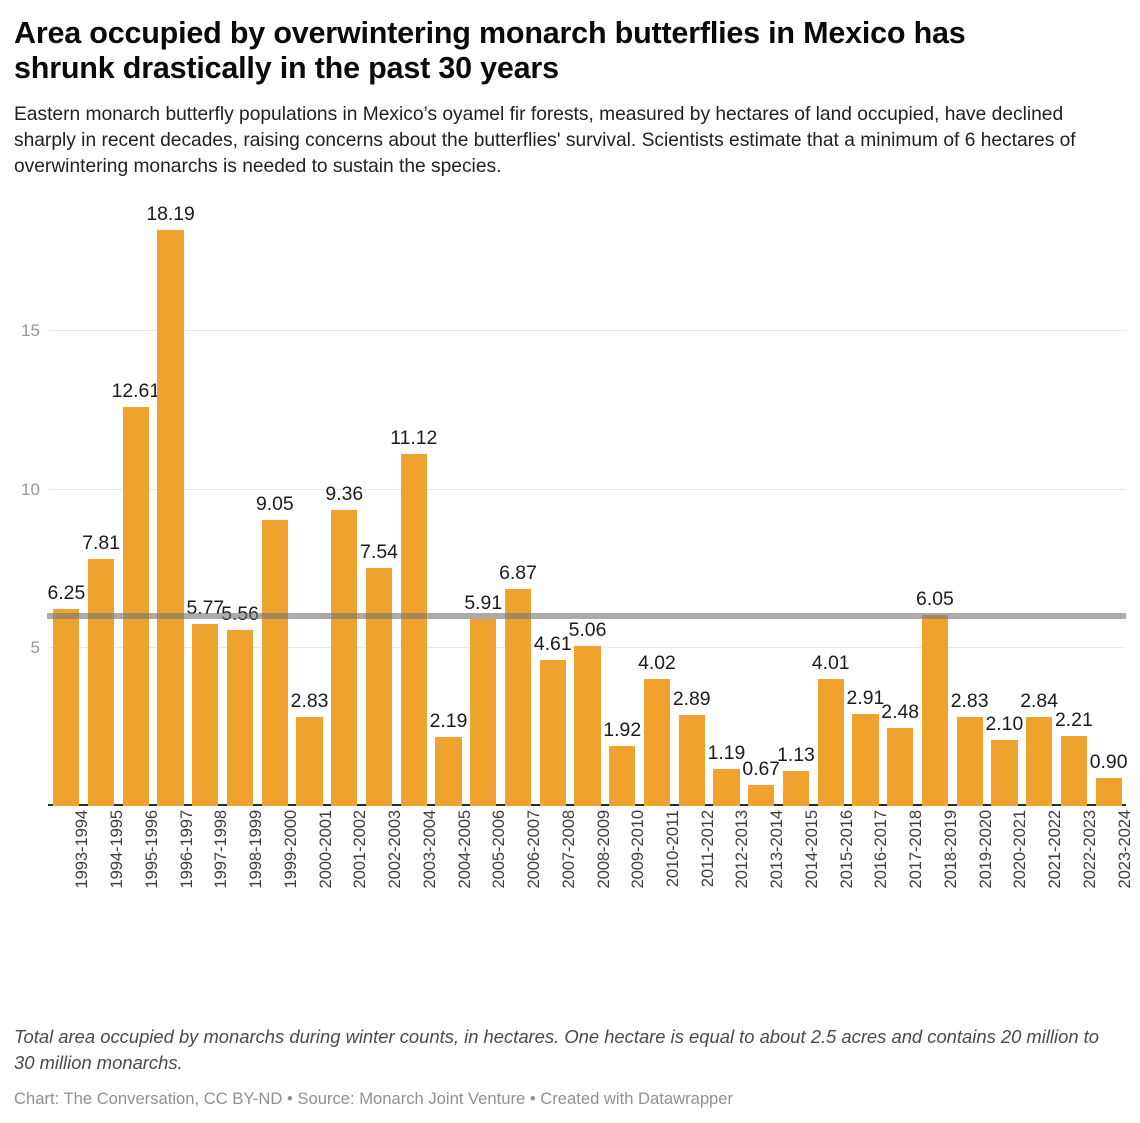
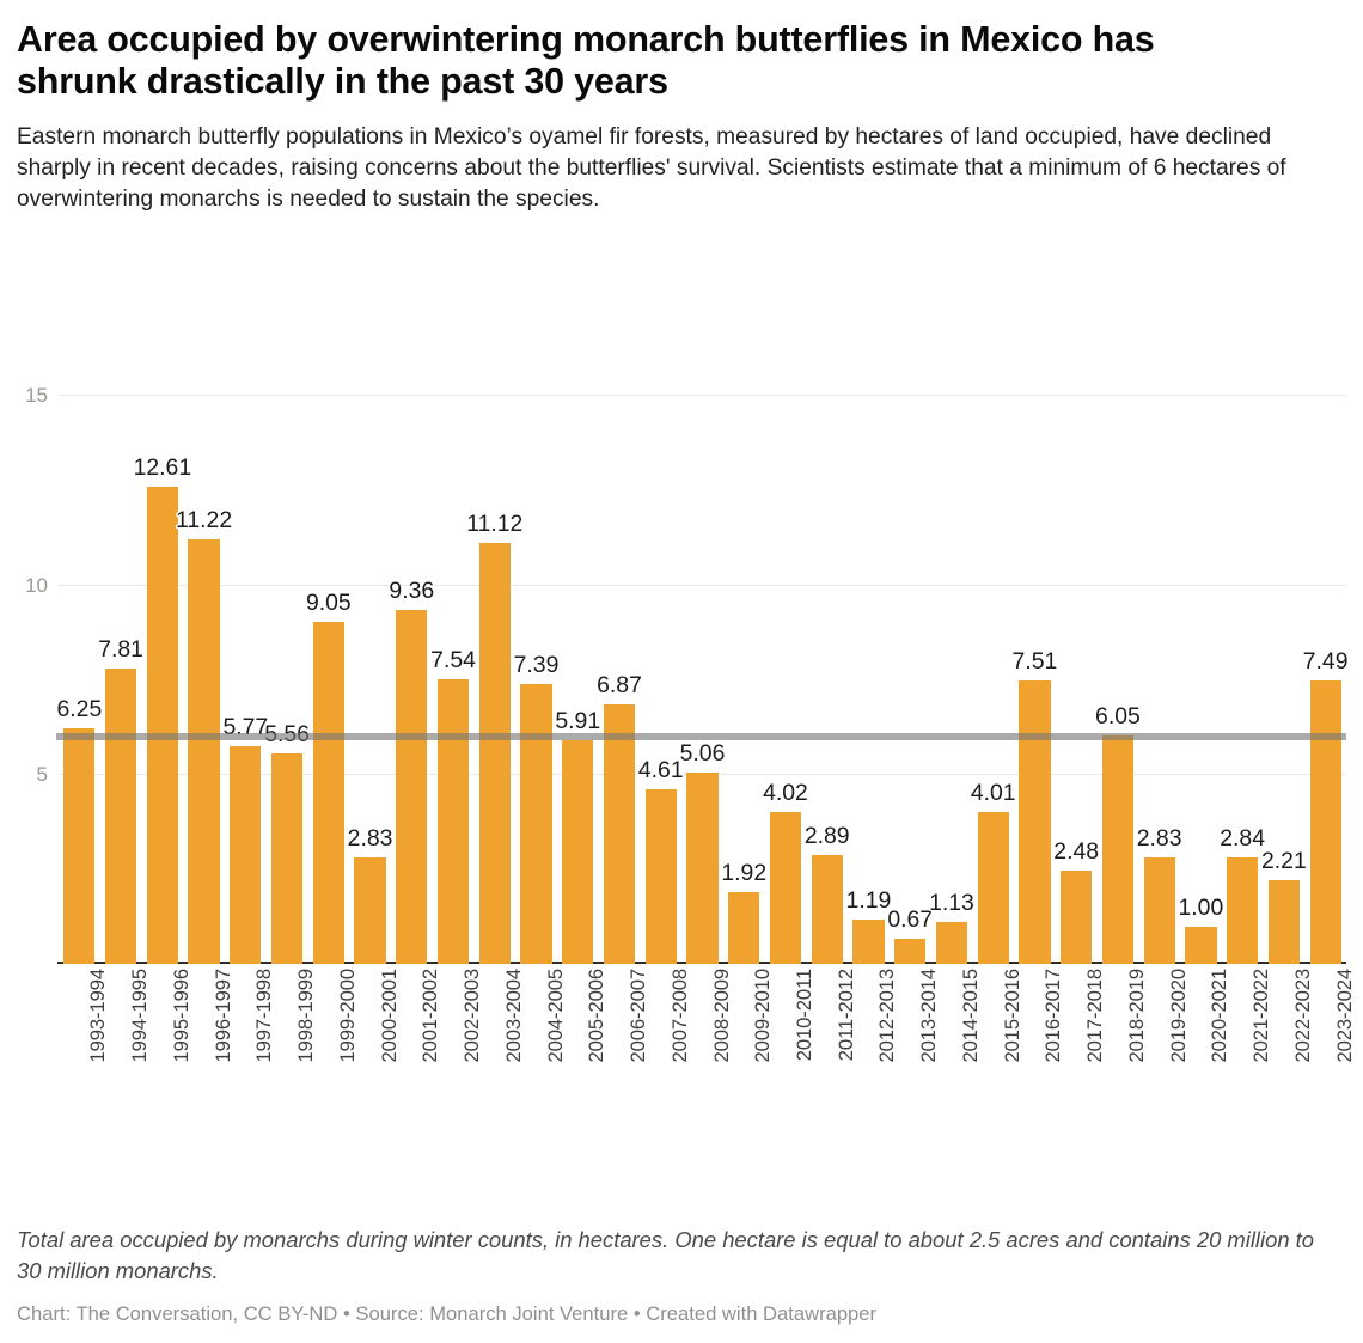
1996-1997: 18.19 -> 11.22
2004-2005: 2.19 -> 7.39
2016-2017: 2.91 -> 7.51
2020-2021: 2.10 -> 1.00
2023-2024: 0.90 -> 7.49
